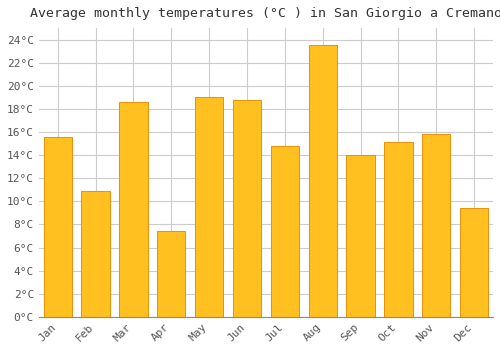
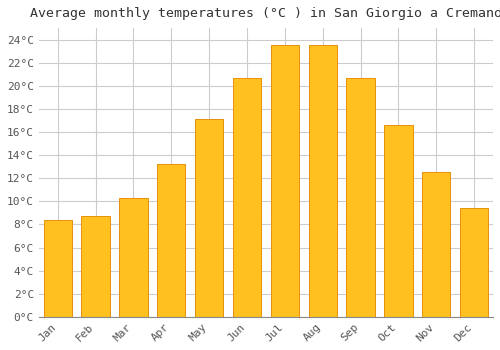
Jan: 15.6°C -> 8.4°C
Feb: 10.9°C -> 8.7°C
Mar: 18.6°C -> 10.3°C
Apr: 7.4°C -> 13.2°C
May: 19.0°C -> 17.1°C
Jun: 18.8°C -> 20.7°C
Jul: 14.8°C -> 23.5°C
Sep: 14.0°C -> 20.7°C
Oct: 15.1°C -> 16.6°C
Nov: 15.8°C -> 12.5°C
